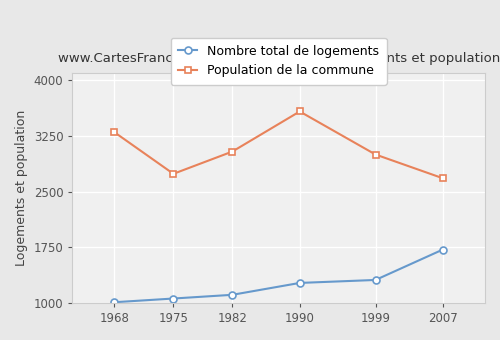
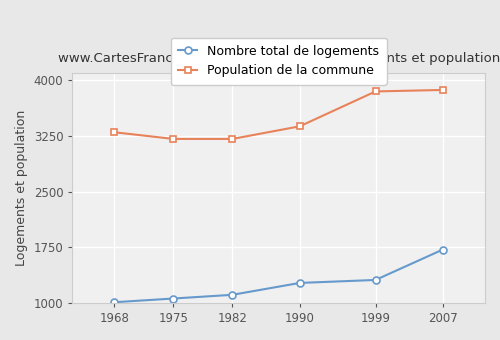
Population de la commune/1975: 2740 -> 3210
Population de la commune/1982: 3040 -> 3210
Population de la commune/1990: 3580 -> 3380
Population de la commune/1999: 3000 -> 3850
Population de la commune/2007: 2680 -> 3870
